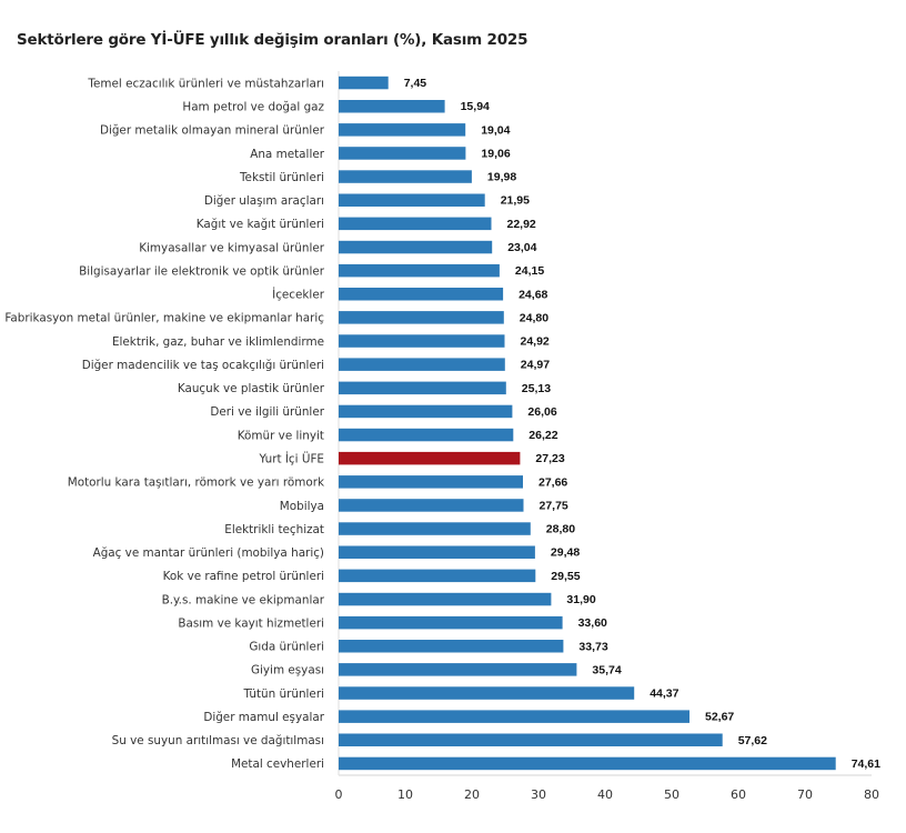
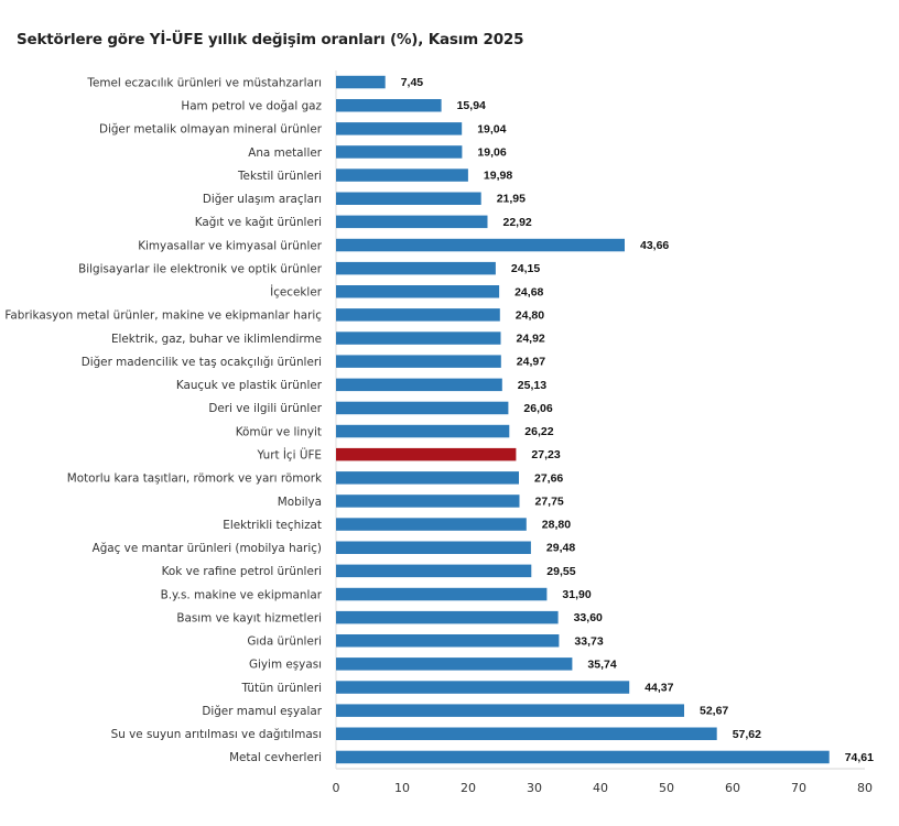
Kimyasallar ve kimyasal ürünler: 23,04 -> 43,66
